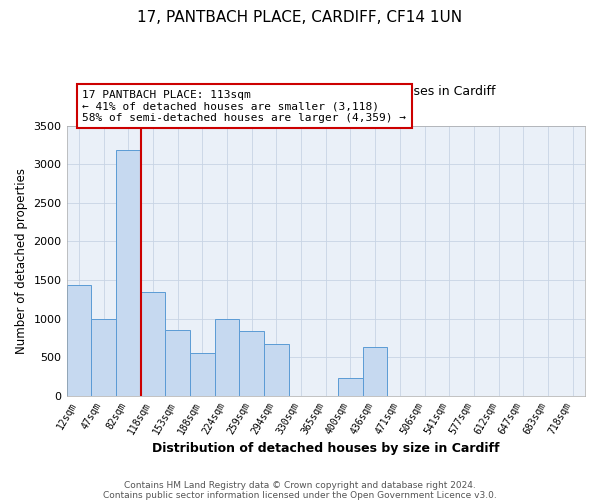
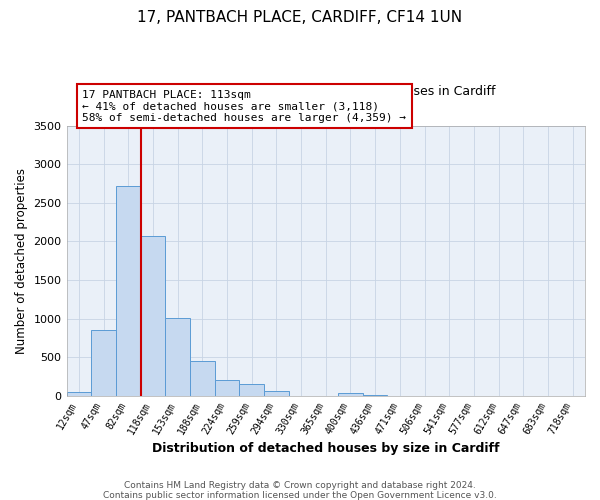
12sqm: 1440 -> 60
47sqm: 1000 -> 850
82sqm: 3180 -> 2720
118sqm: 1340 -> 2070
153sqm: 860 -> 1010
188sqm: 560 -> 460
224sqm: 1000 -> 210
259sqm: 840 -> 160
294sqm: 680 -> 60
400sqm: 240 -> 40
436sqm: 640 -> 20
